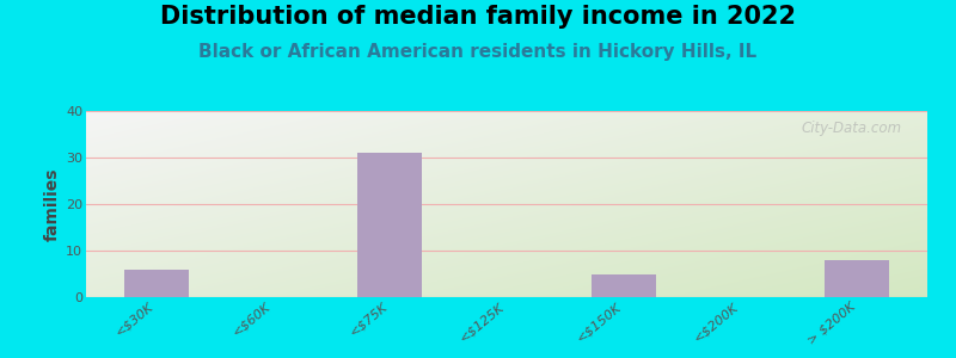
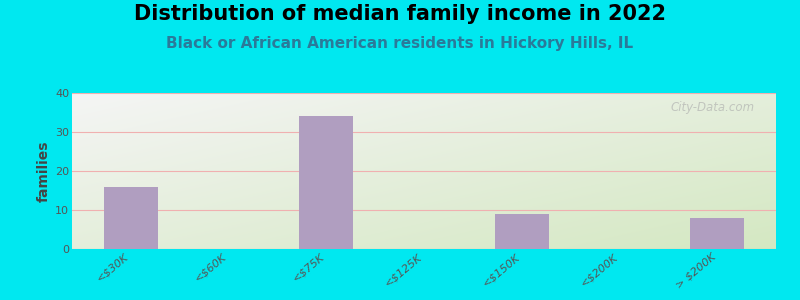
<$30K: 6 -> 16
<$75K: 31 -> 34
<$150K: 5 -> 9
